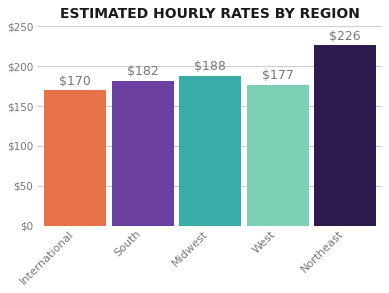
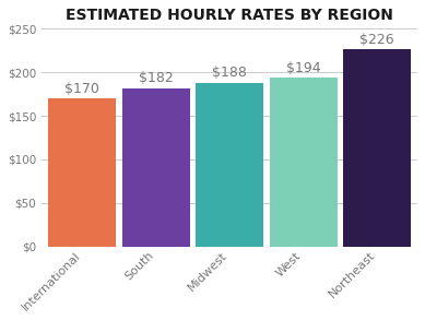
West: $177 -> $194
